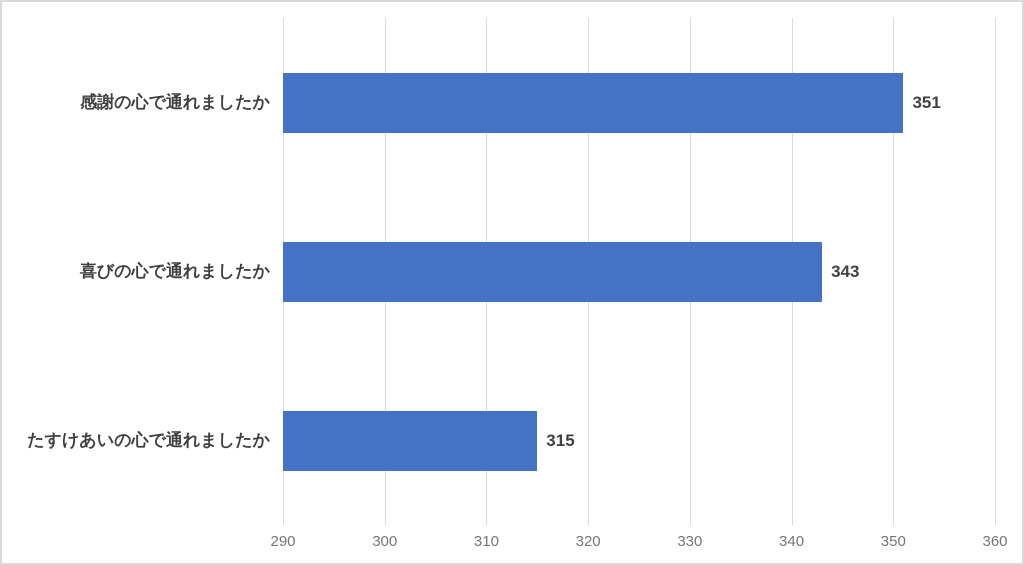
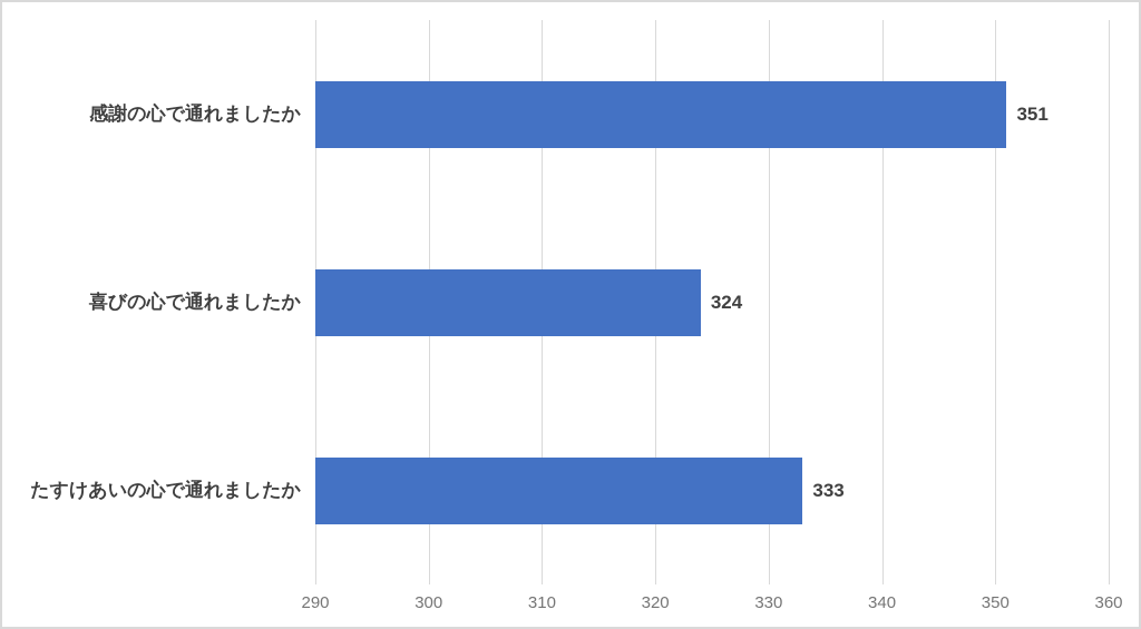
喜びの心で通れましたか: 343 -> 324
たすけあいの心で通れましたか: 315 -> 333
